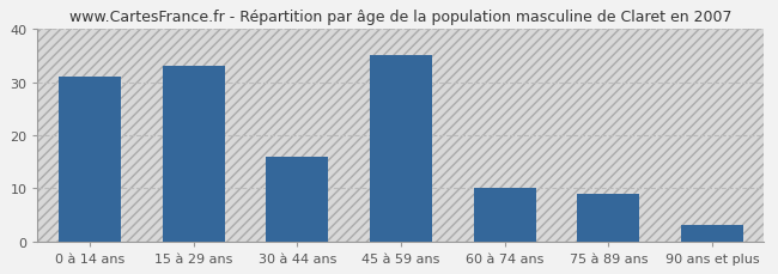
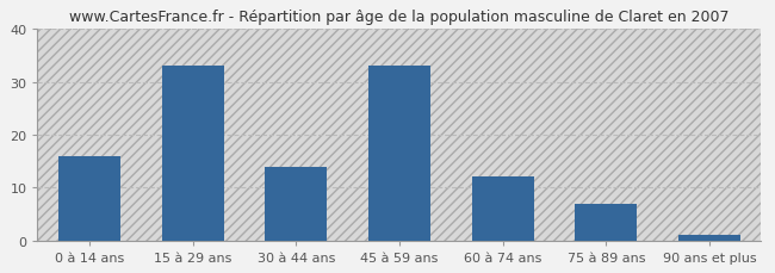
0 à 14 ans: 31 -> 16
30 à 44 ans: 16 -> 14
45 à 59 ans: 35 -> 33
60 à 74 ans: 10 -> 12
75 à 89 ans: 9 -> 7
90 ans et plus: 3 -> 1
